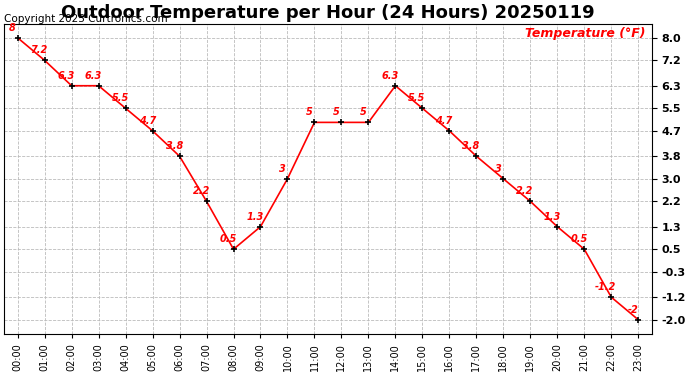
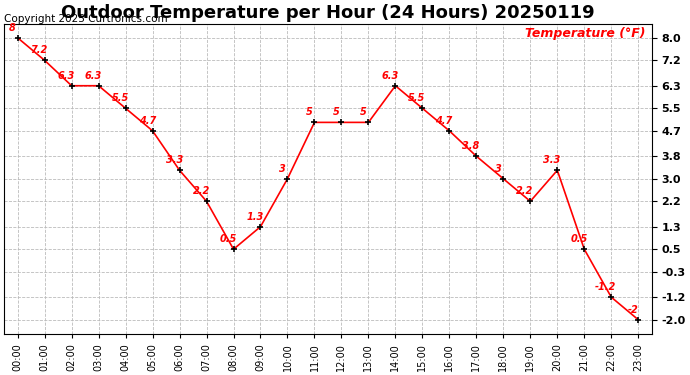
06:00: 3.8 -> 3.3
20:00: 1.3 -> 3.3
